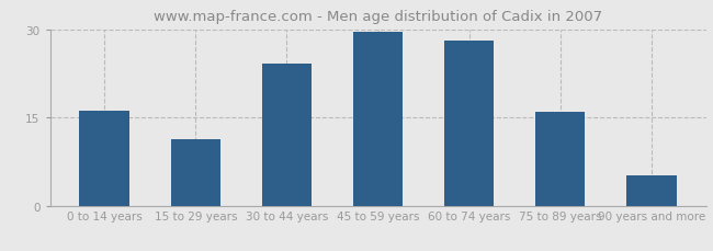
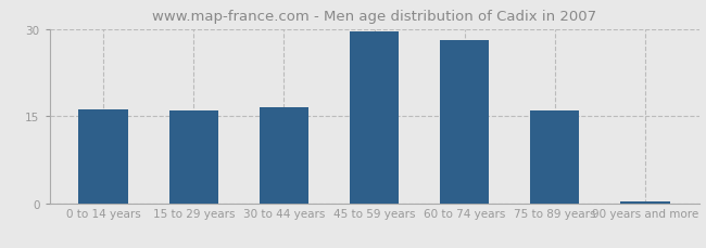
15 to 29 years: 11.2 -> 15.9
30 to 44 years: 24.2 -> 16.5
90 years and more: 5.2 -> 0.3
